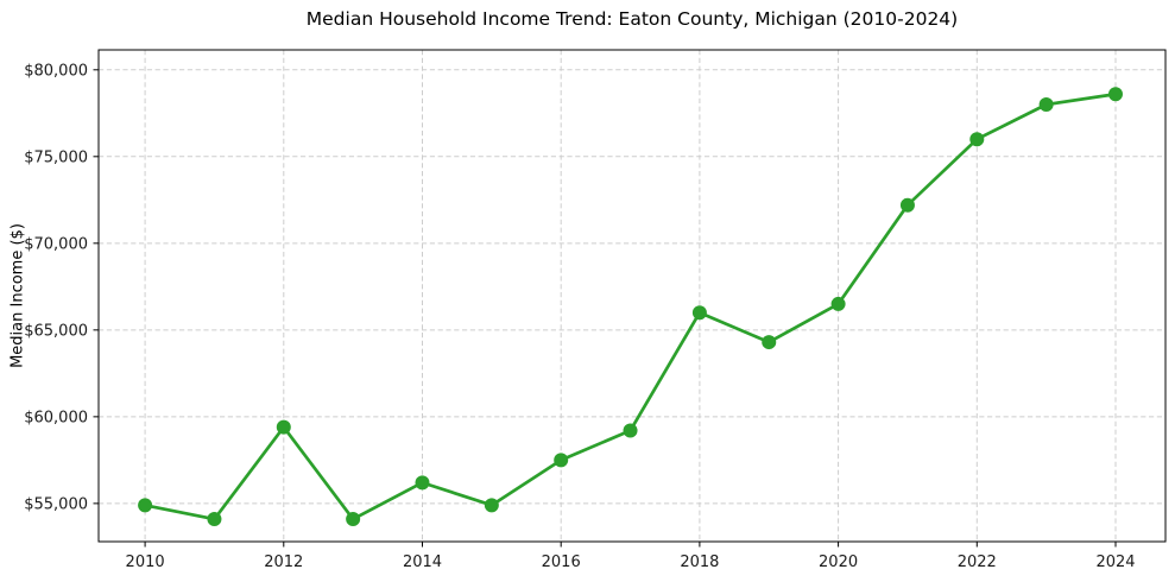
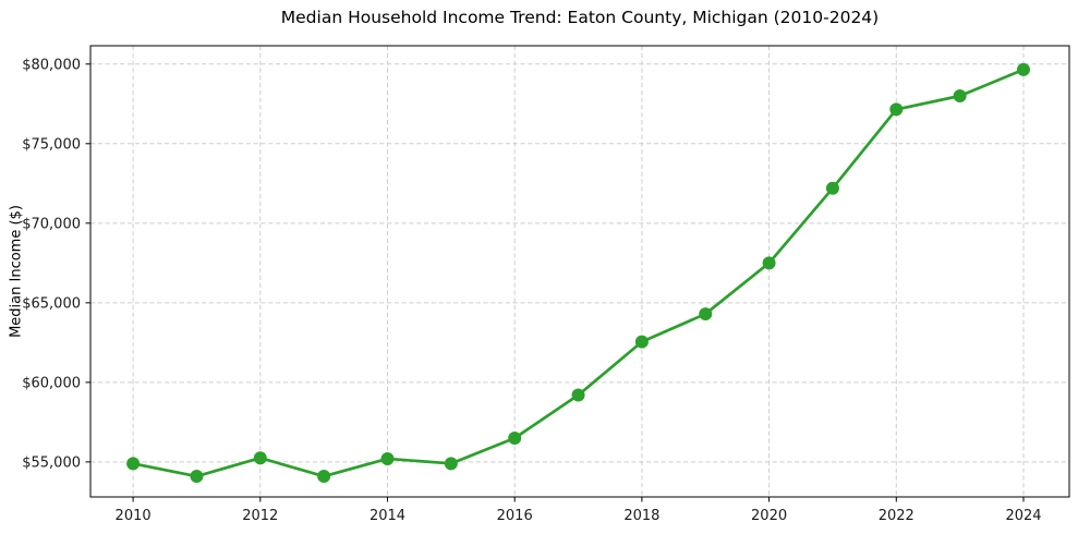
2012: $59400 -> $55200
2014: $56200 -> $55200
2016: $57500 -> $56500
2018: $66000 -> $62600
2020: $66500 -> $67500
2022: $76000 -> $77200
2024: $78600 -> $79600
